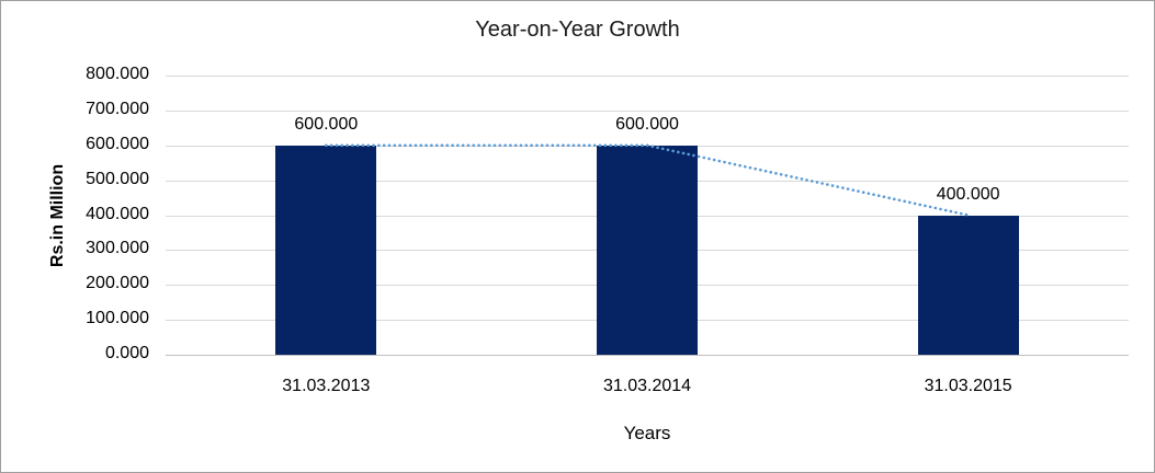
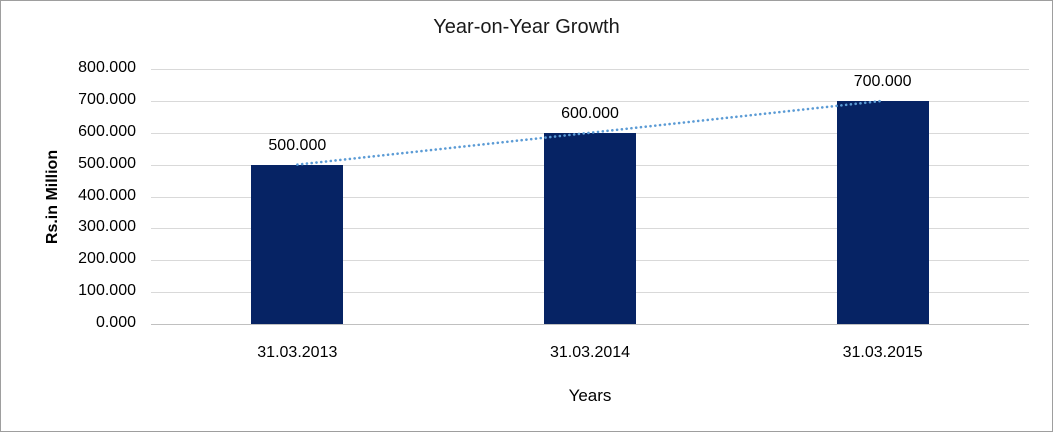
31.03.2013: 600.000 -> 500.000
31.03.2015: 400.000 -> 700.000
